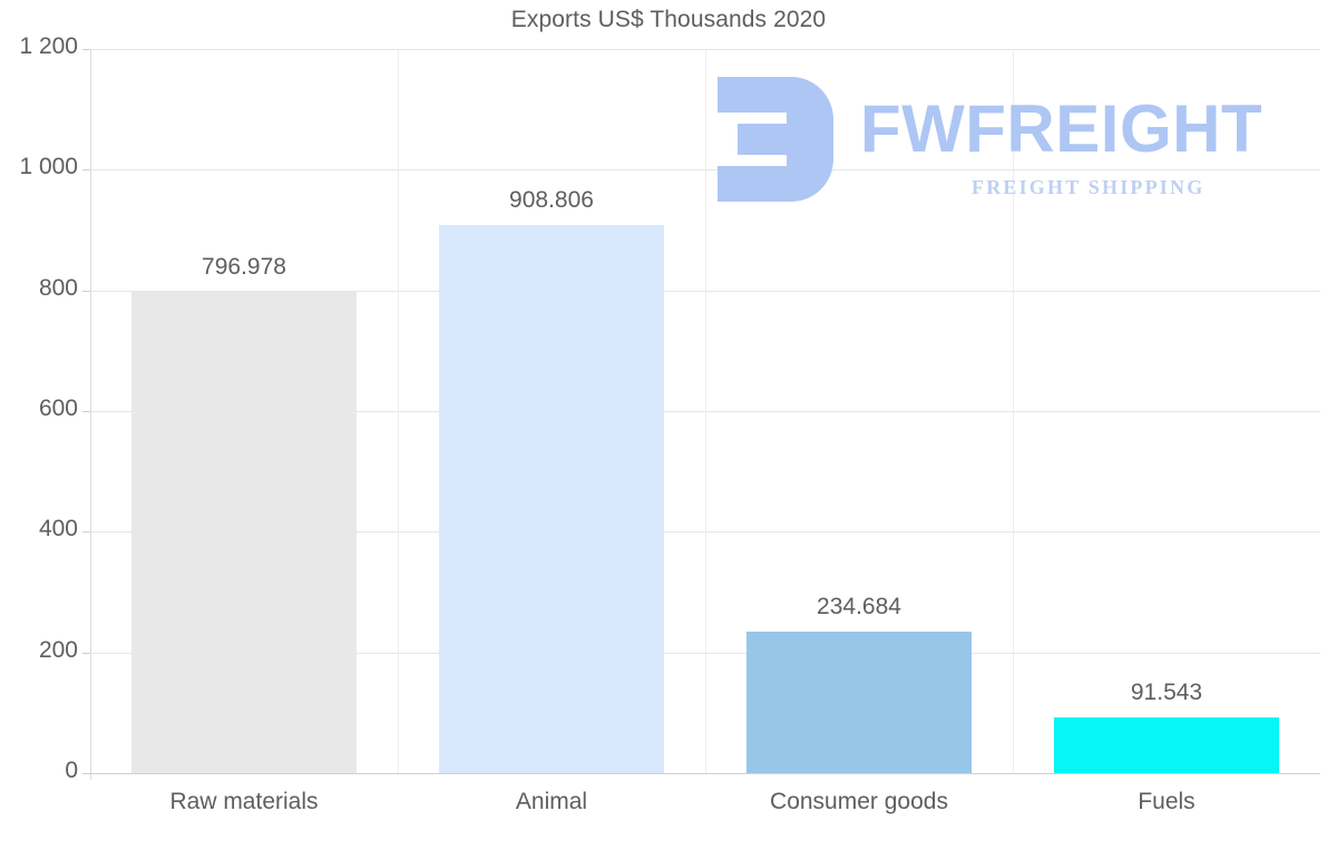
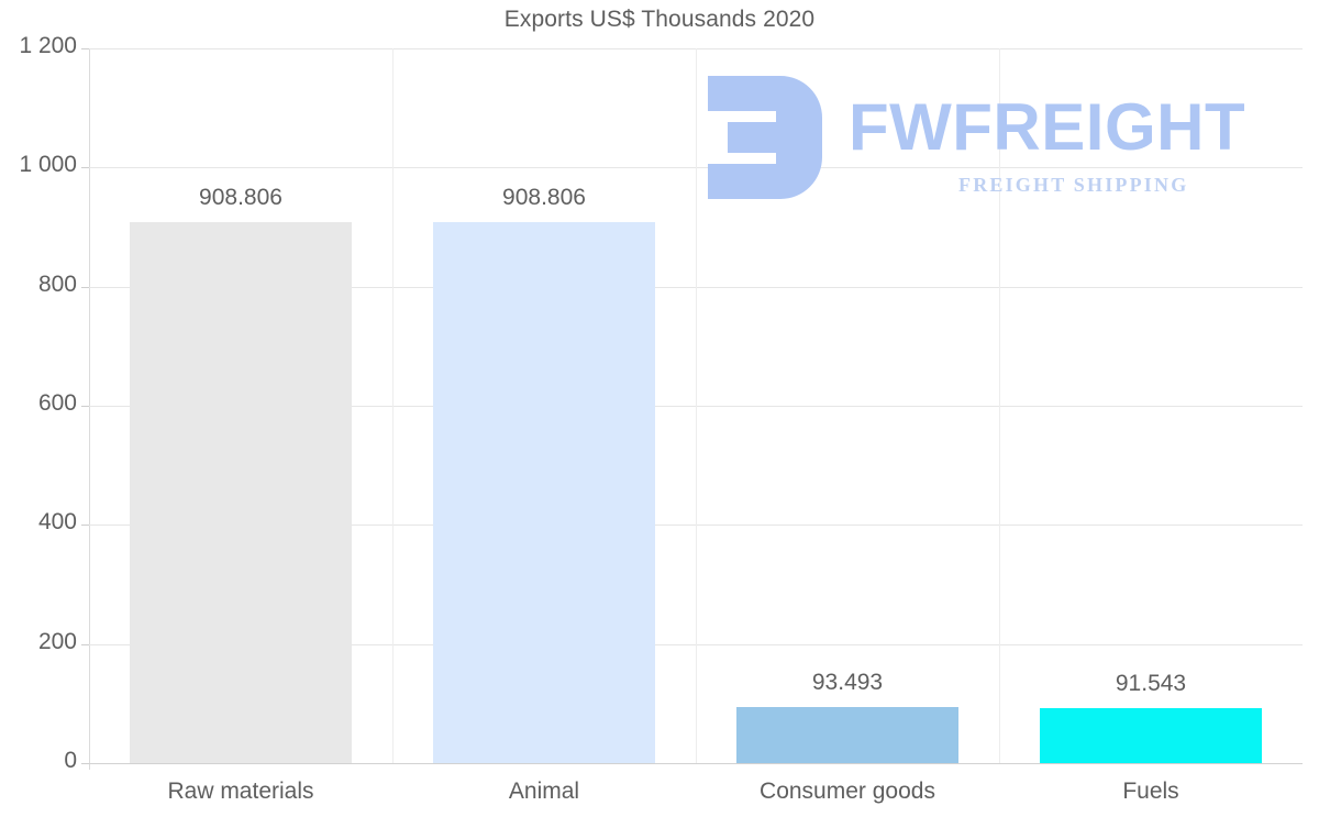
Raw materials: 796.978 -> 908.806
Consumer goods: 234.684 -> 93.493
